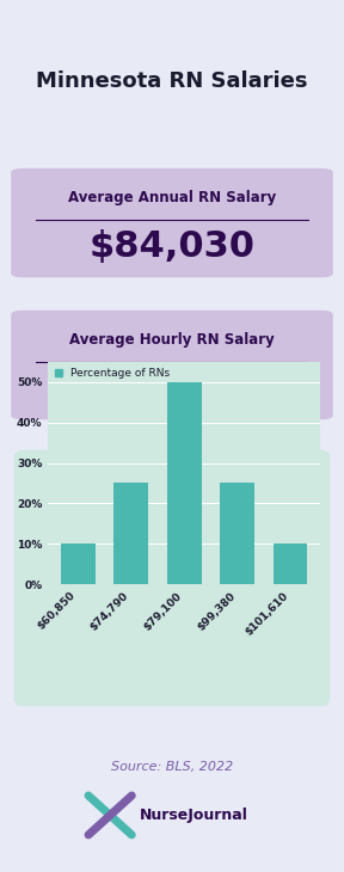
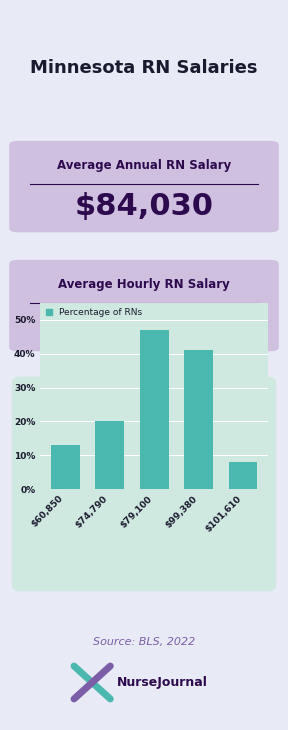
$60,850: 10% -> 13%
$74,790: 25% -> 20%
$79,100: 50% -> 47%
$99,380: 25% -> 41%
$101,610: 10% -> 8%
